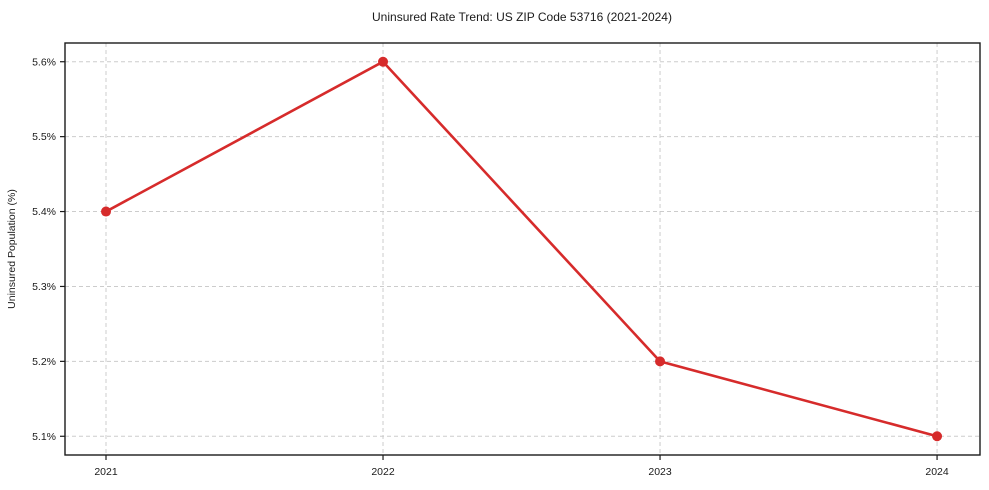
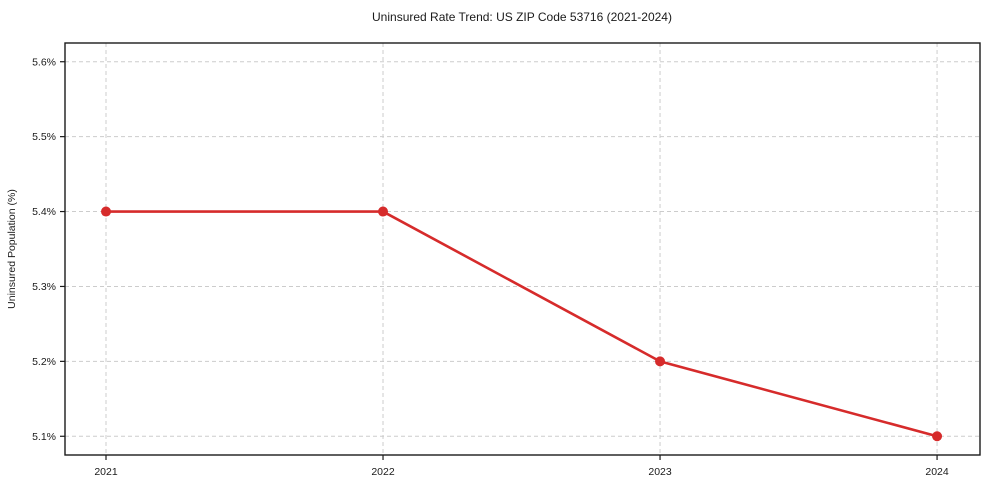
2022: 5.6% -> 5.4%
